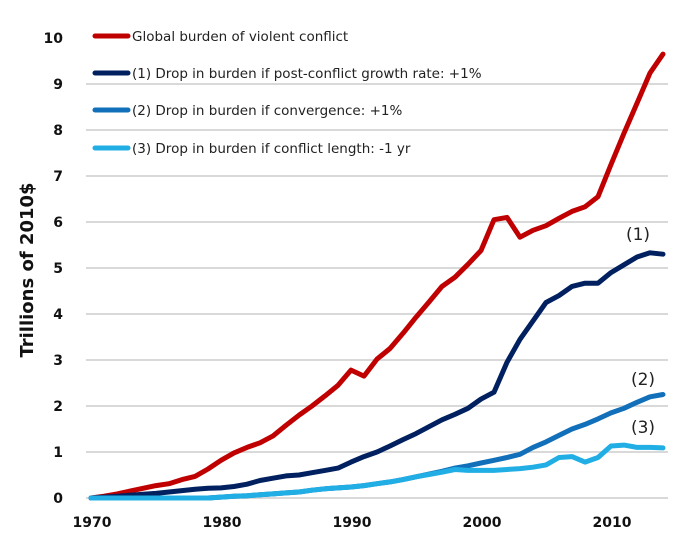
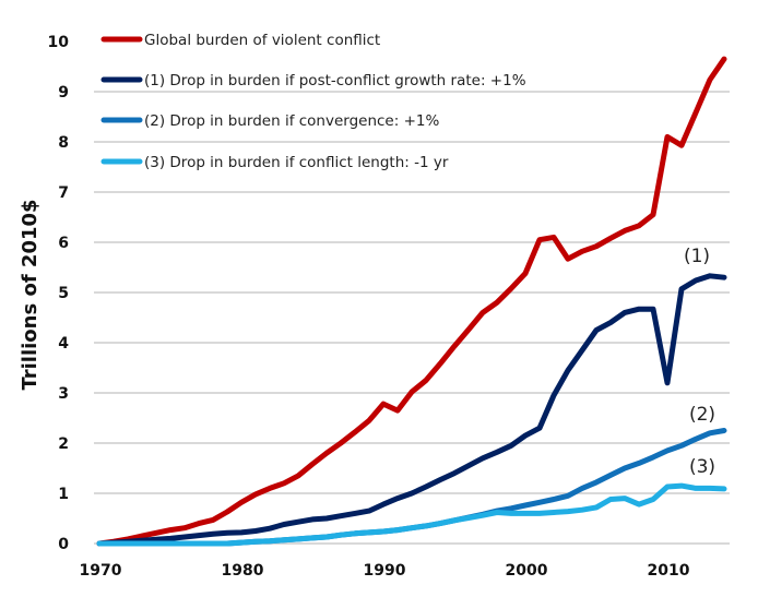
Global burden of violent conflict/2010: 7.2 -> 8.1
(1) Drop in burden if post-conflict growth rate: +1%/2010: 4.9 -> 3.2
